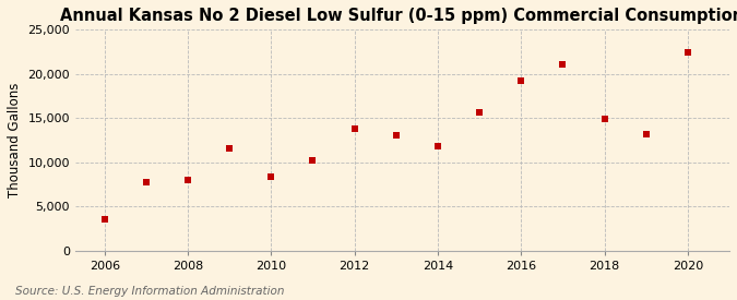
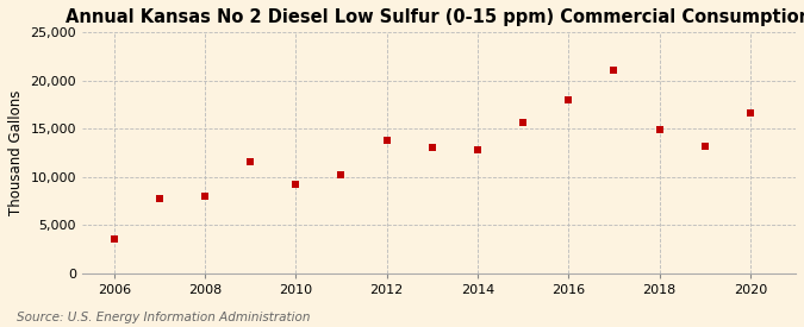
2010: 8,400 -> 9,200
2014: 11,800 -> 12,800
2016: 19,200 -> 18,000
2020: 22,400 -> 16,700
